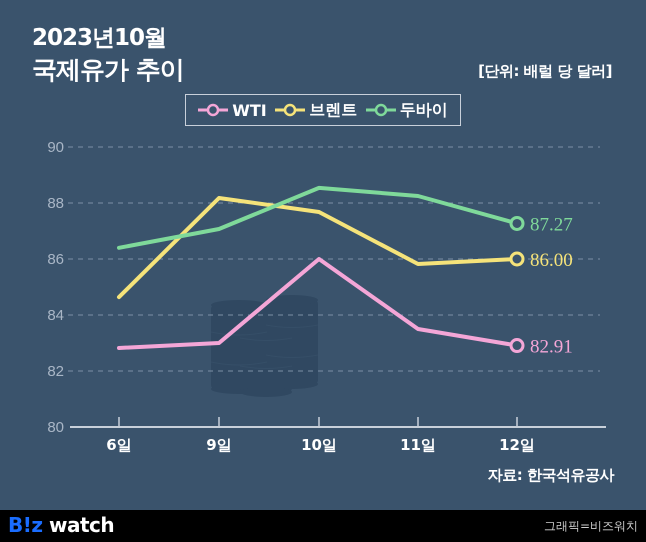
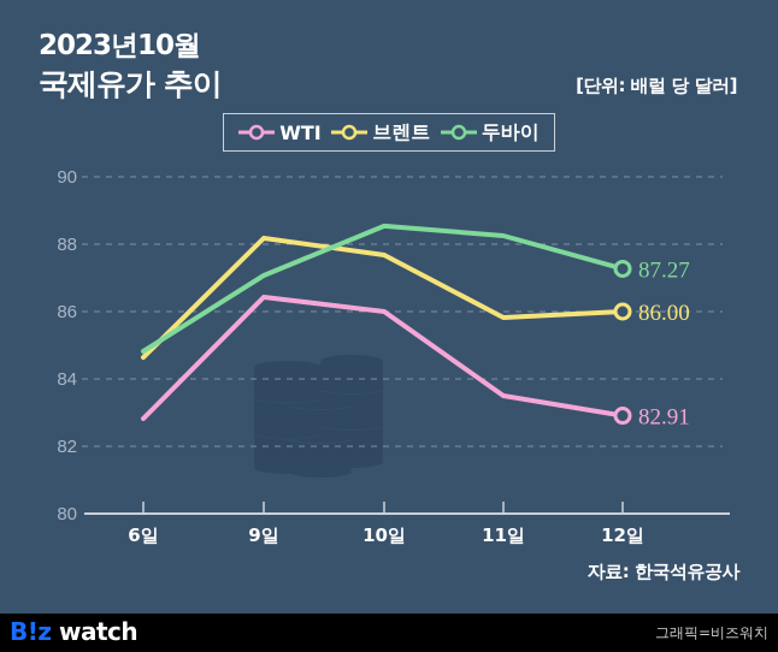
두바이/6일: 86.4 -> 84.8
WTI/9일: 83.0 -> 86.4
